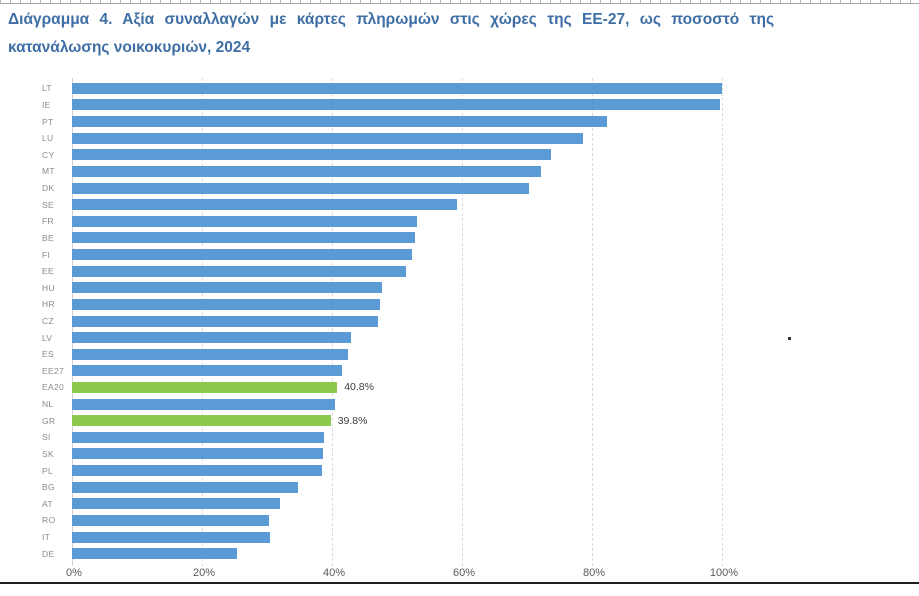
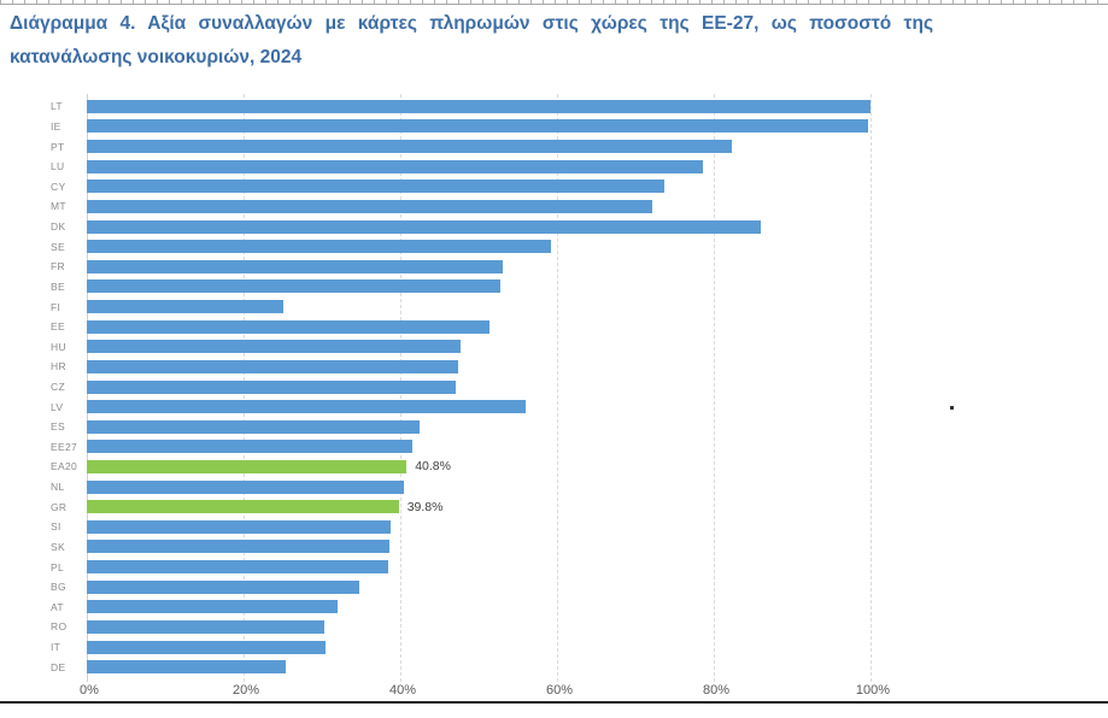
DK: 70% -> 86%
FI: 52% -> 25%
LV: 43% -> 56%
